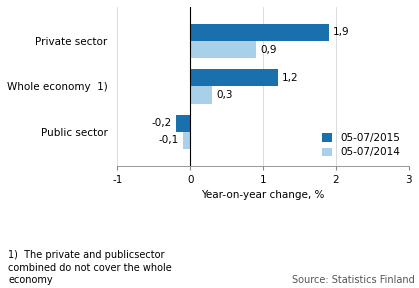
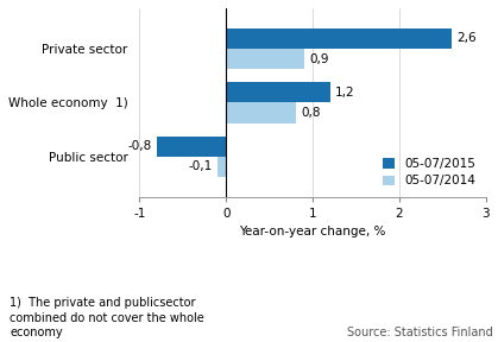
05-07/2015/Private sector: 1,9 -> 2,6
05-07/2014/Whole economy 1): 0,3 -> 0,8
05-07/2015/Public sector: -0,2 -> -0,8
